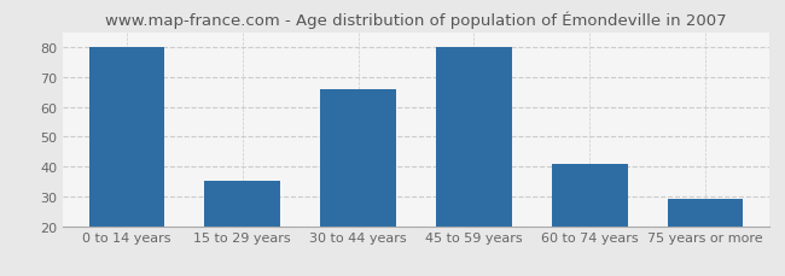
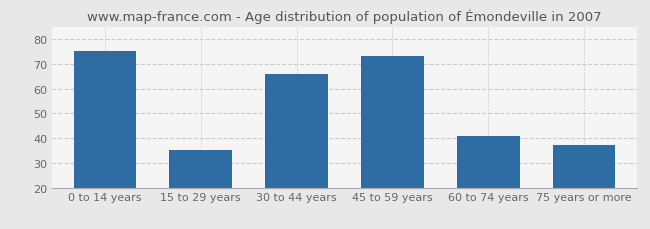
0 to 14 years: 80 -> 75
45 to 59 years: 80 -> 73
75 years or more: 29 -> 37
